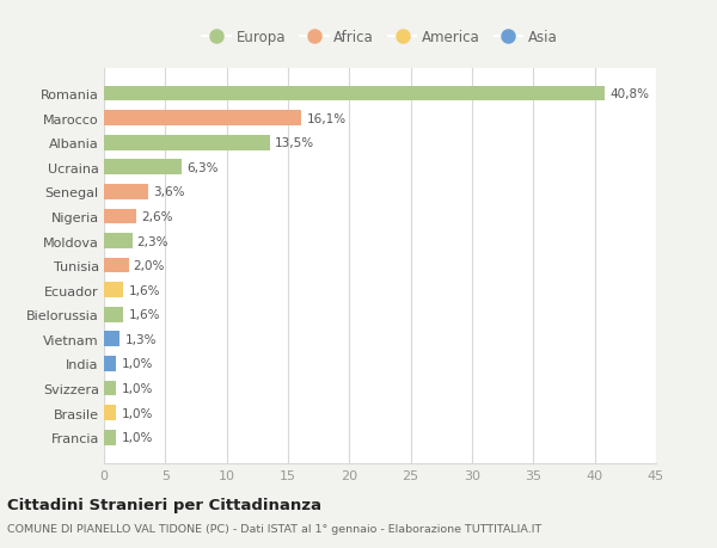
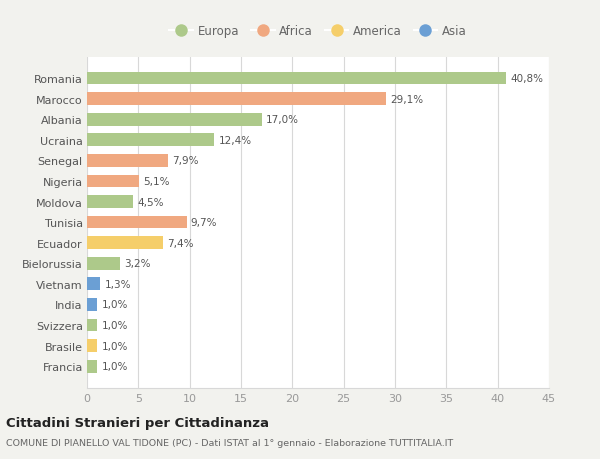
Marocco: 16,1% -> 29,1%
Albania: 13,5% -> 17,0%
Ucraina: 6,3% -> 12,4%
Senegal: 3,6% -> 7,9%
Nigeria: 2,6% -> 5,1%
Moldova: 2,3% -> 4,5%
Tunisia: 2,0% -> 9,7%
Ecuador: 1,6% -> 7,4%
Bielorussia: 1,6% -> 3,2%
